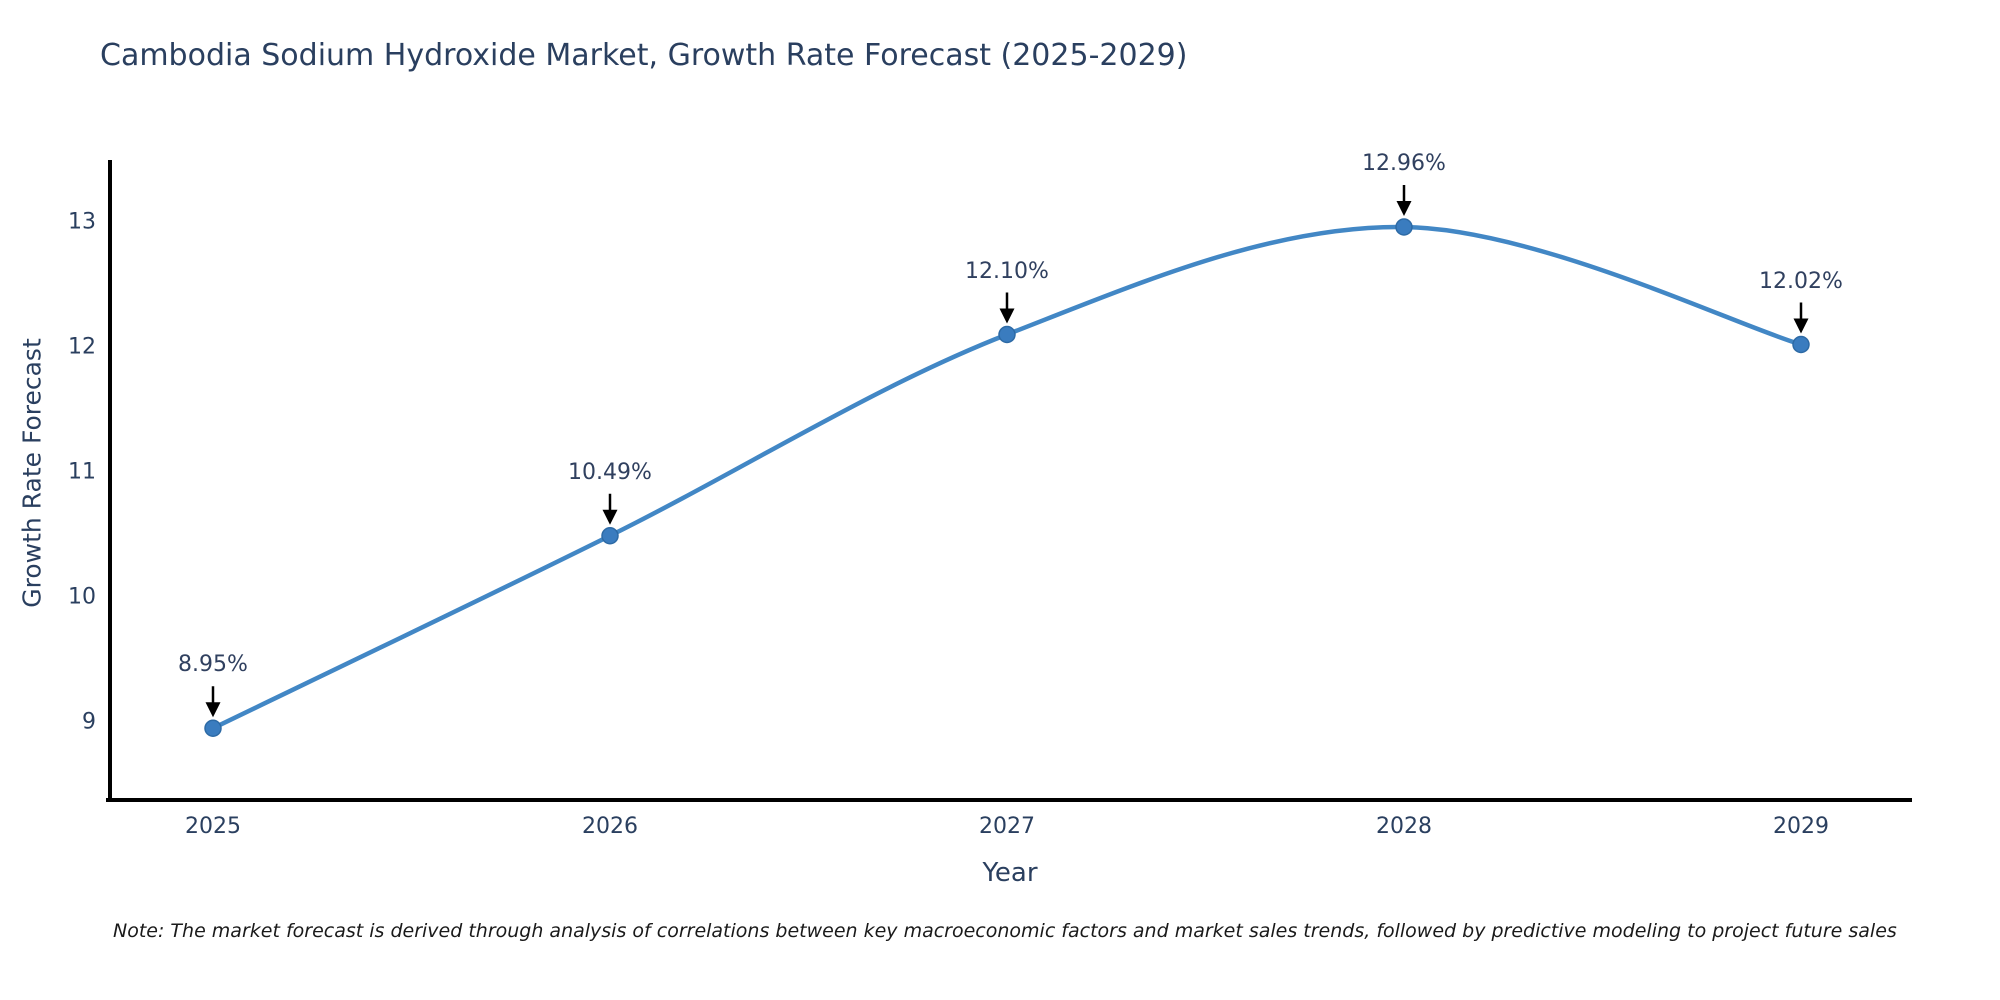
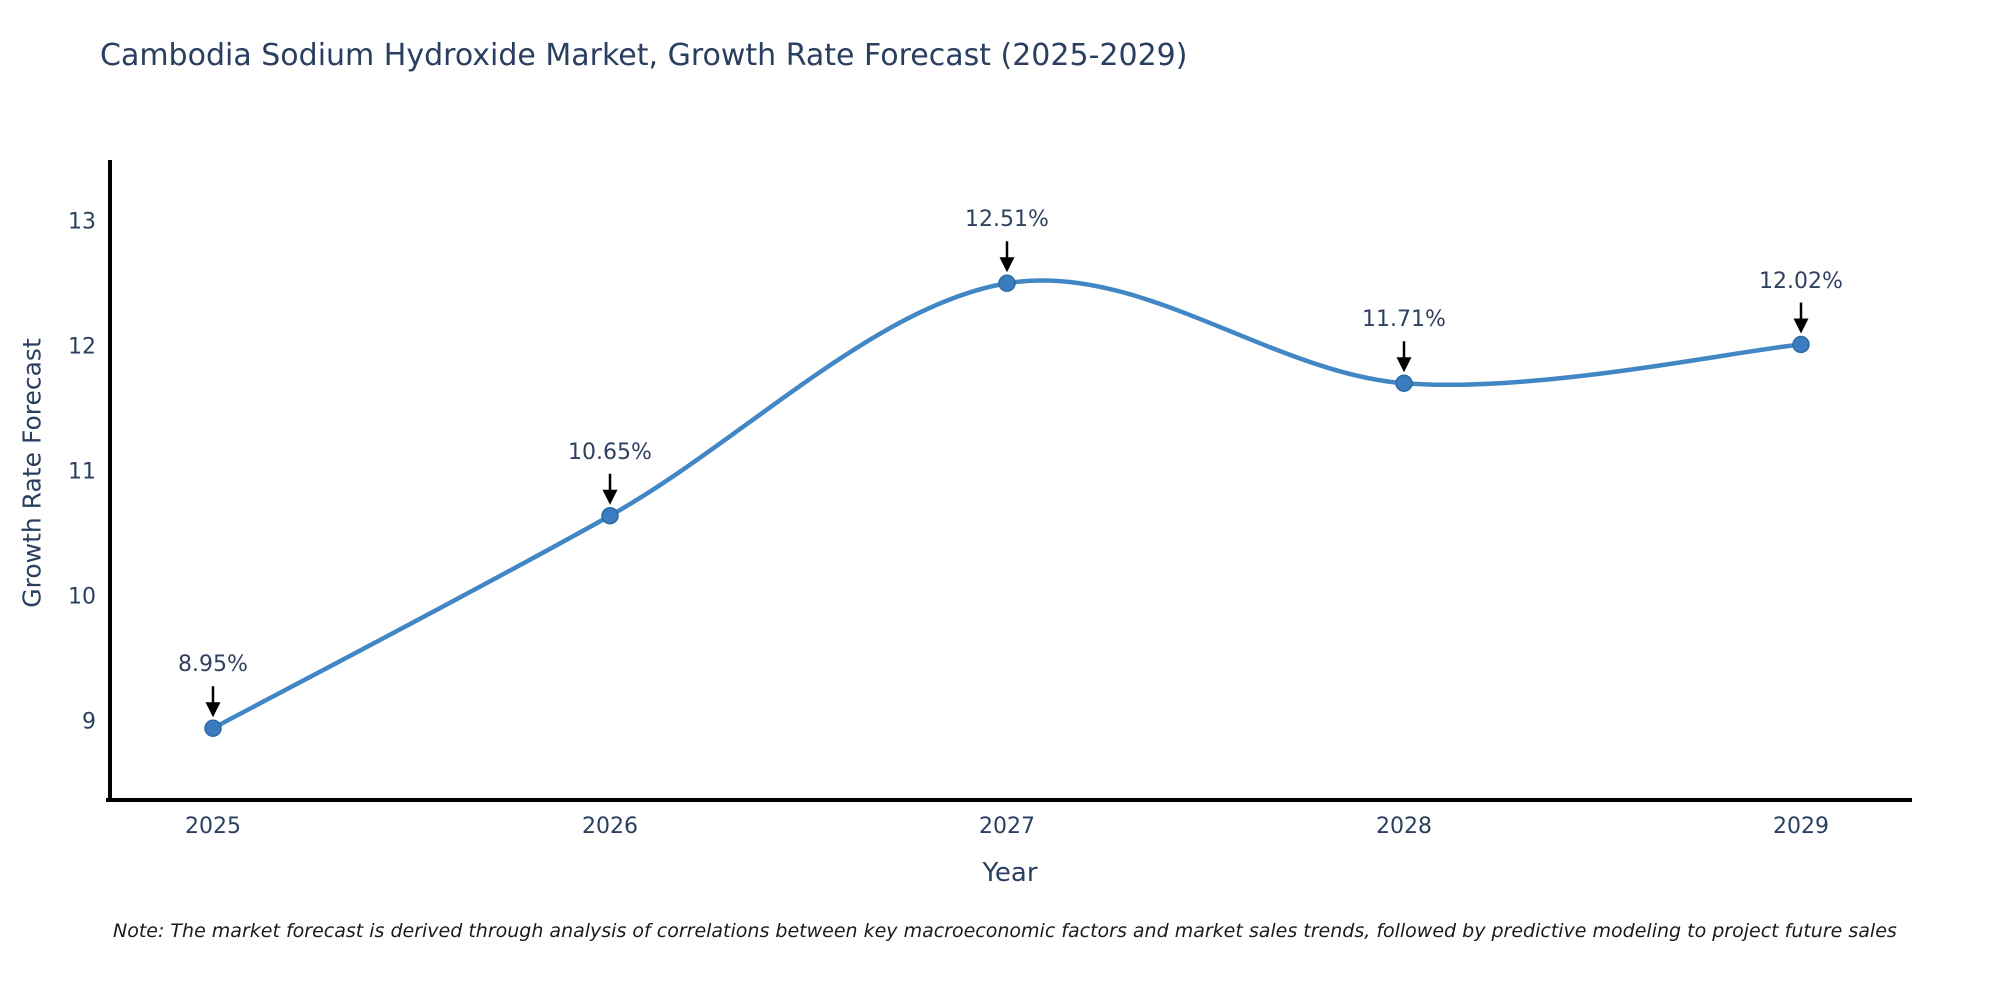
2026: 10.49% -> 10.65%
2027: 12.10% -> 12.51%
2028: 12.96% -> 11.71%
